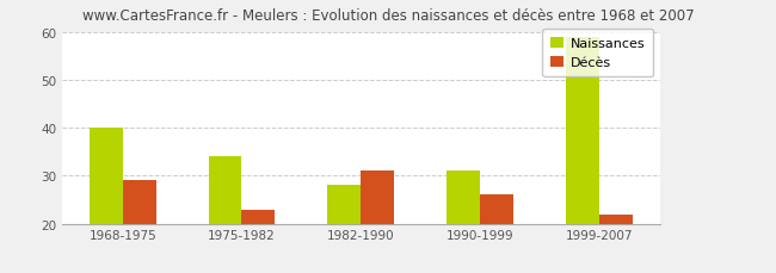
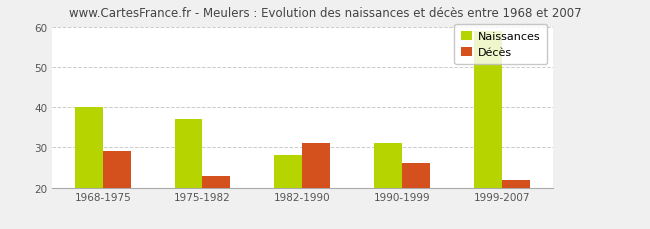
Naissances/1975-1982: 34 -> 37
